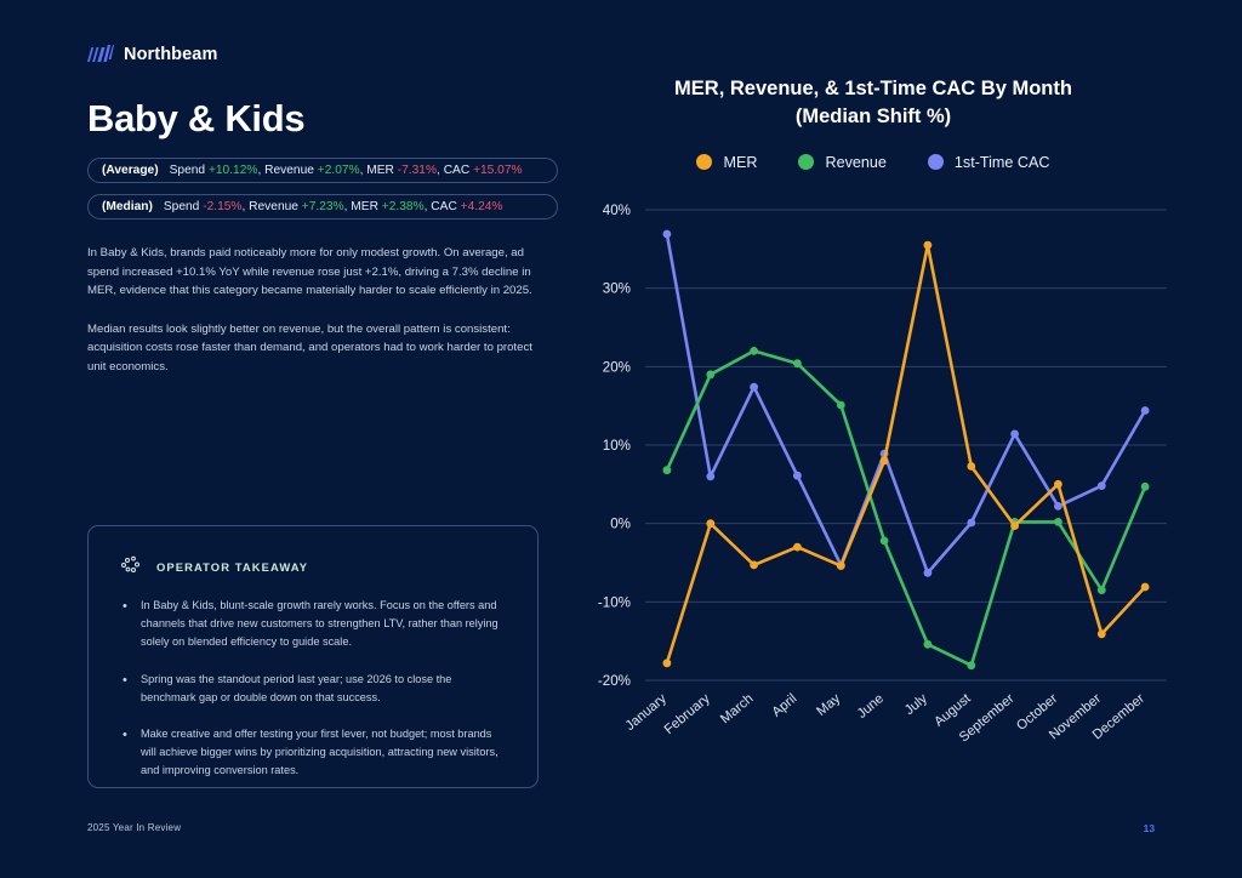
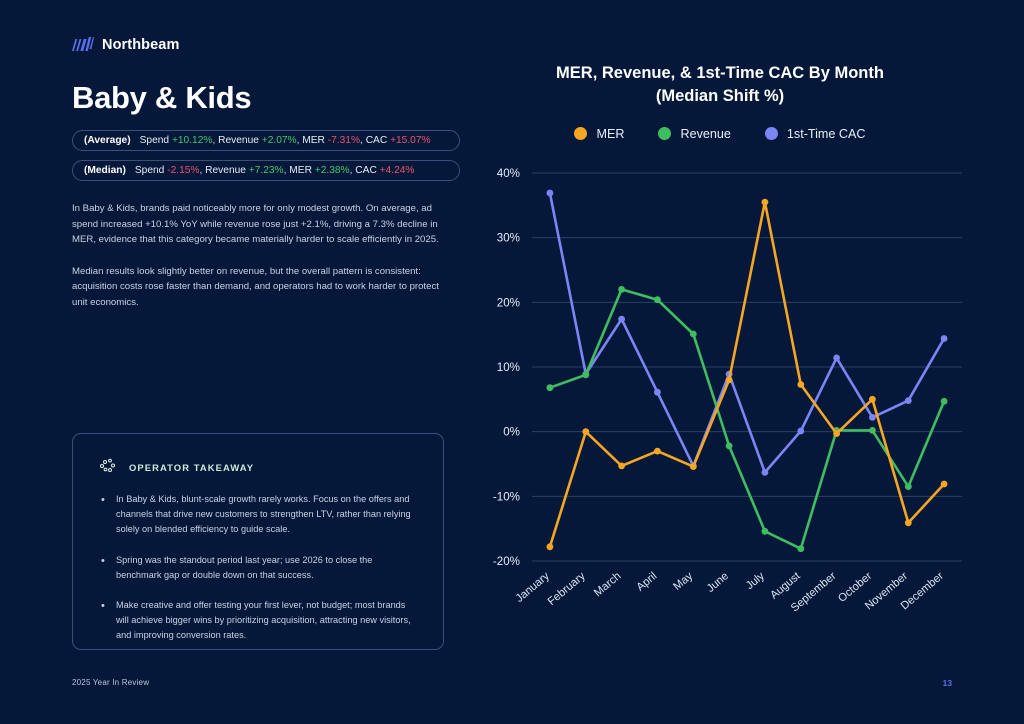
Revenue/February: 19% -> 9%
1st-Time CAC/February: 6% -> 9%
